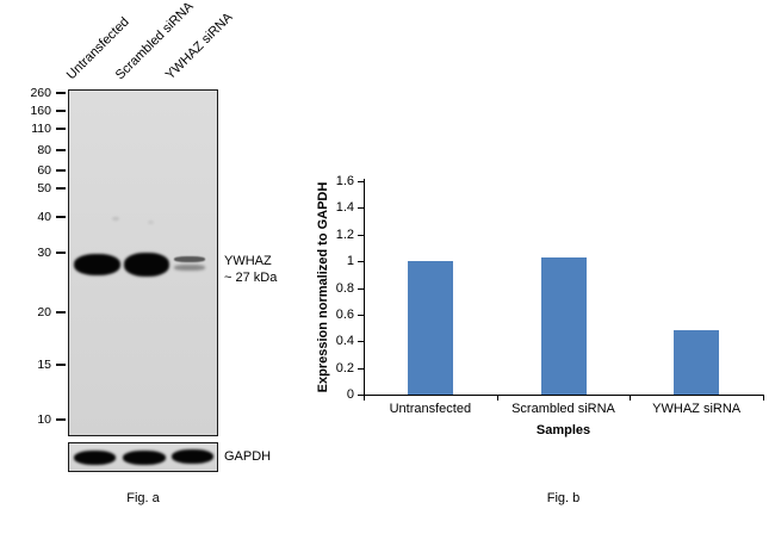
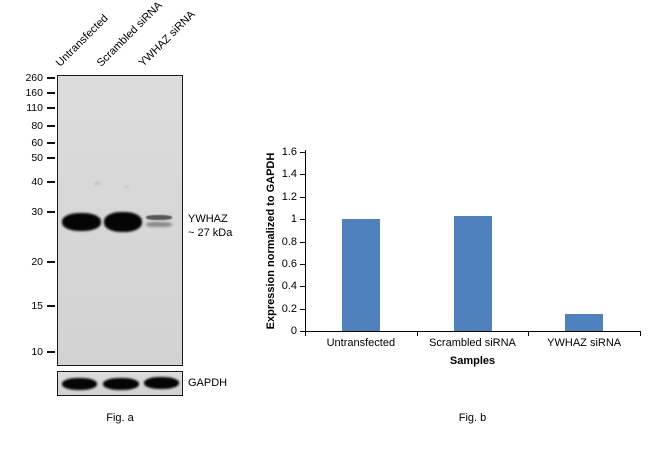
YWHAZ siRNA: 0.48 -> 0.15
